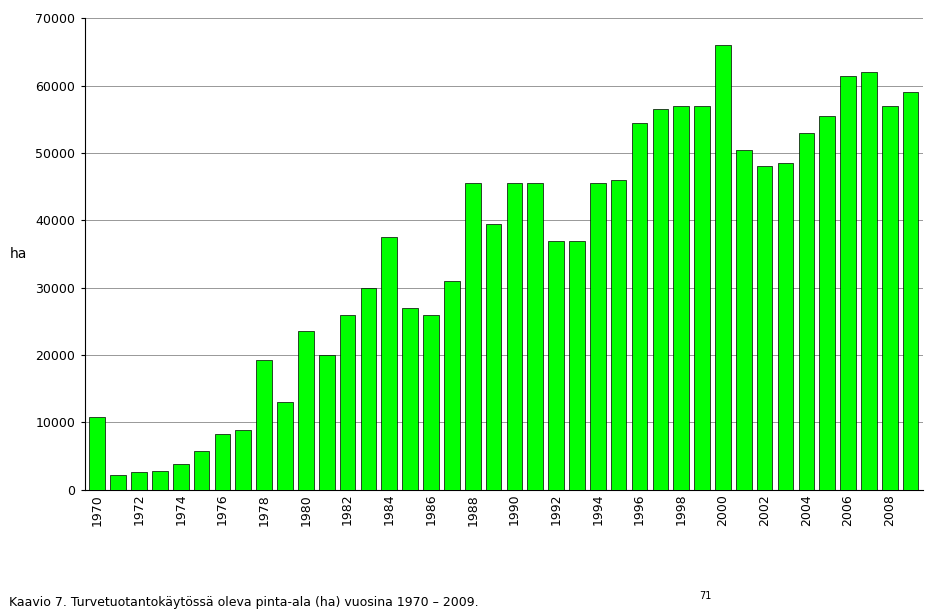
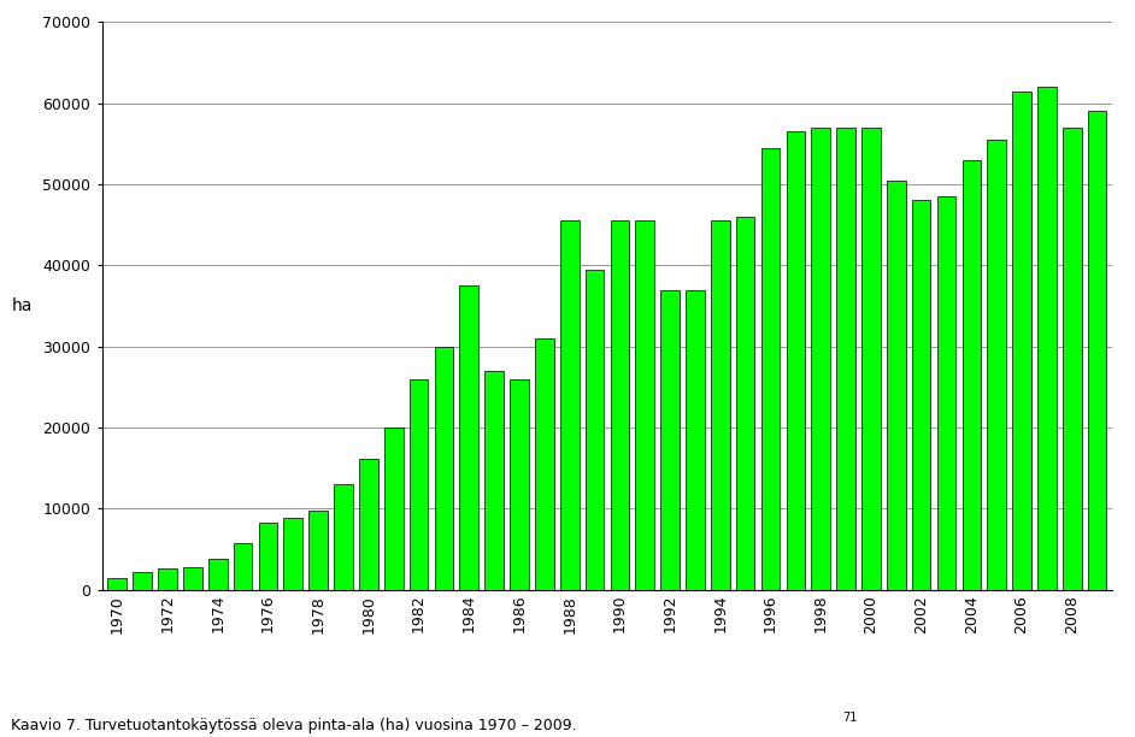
1970: 10800 -> 1500
1978: 19200 -> 9800
1980: 23600 -> 16200
2000: 66000 -> 57000
